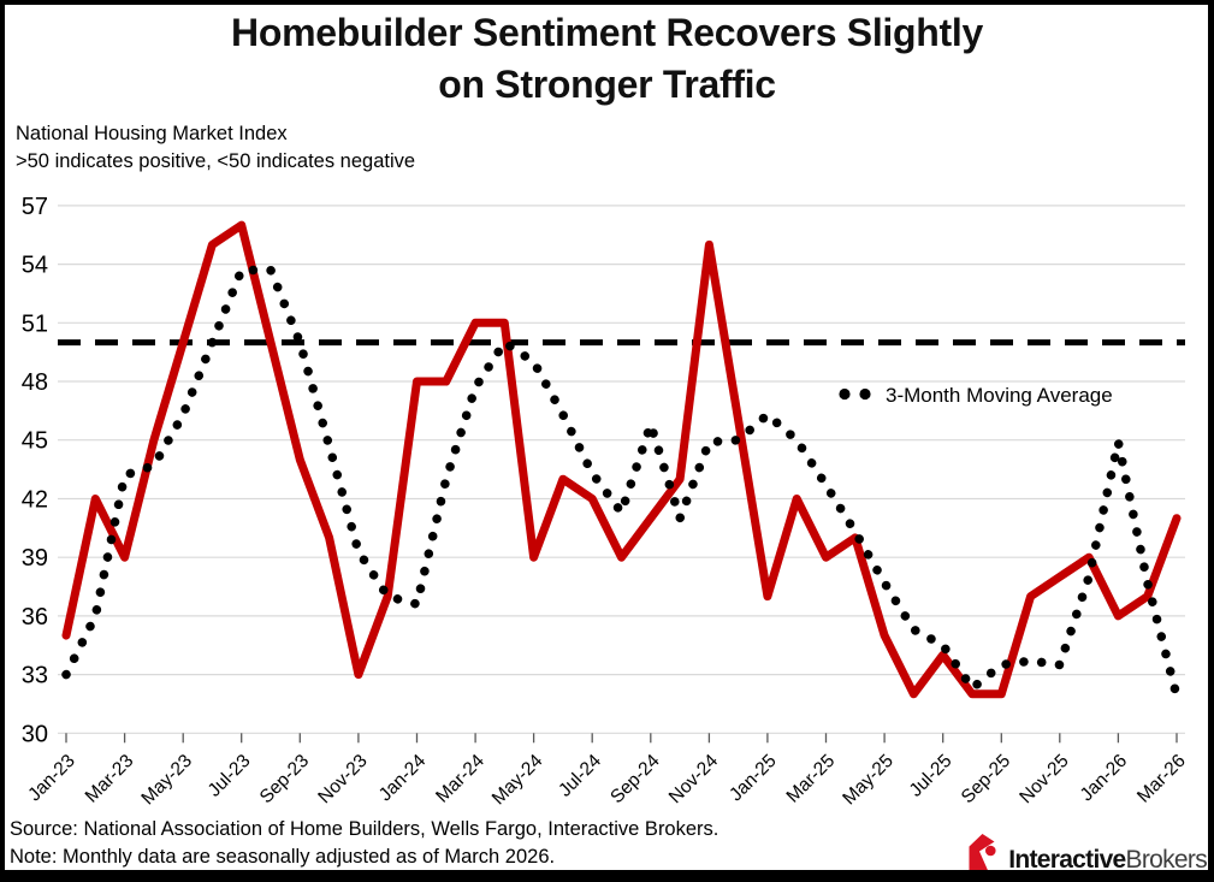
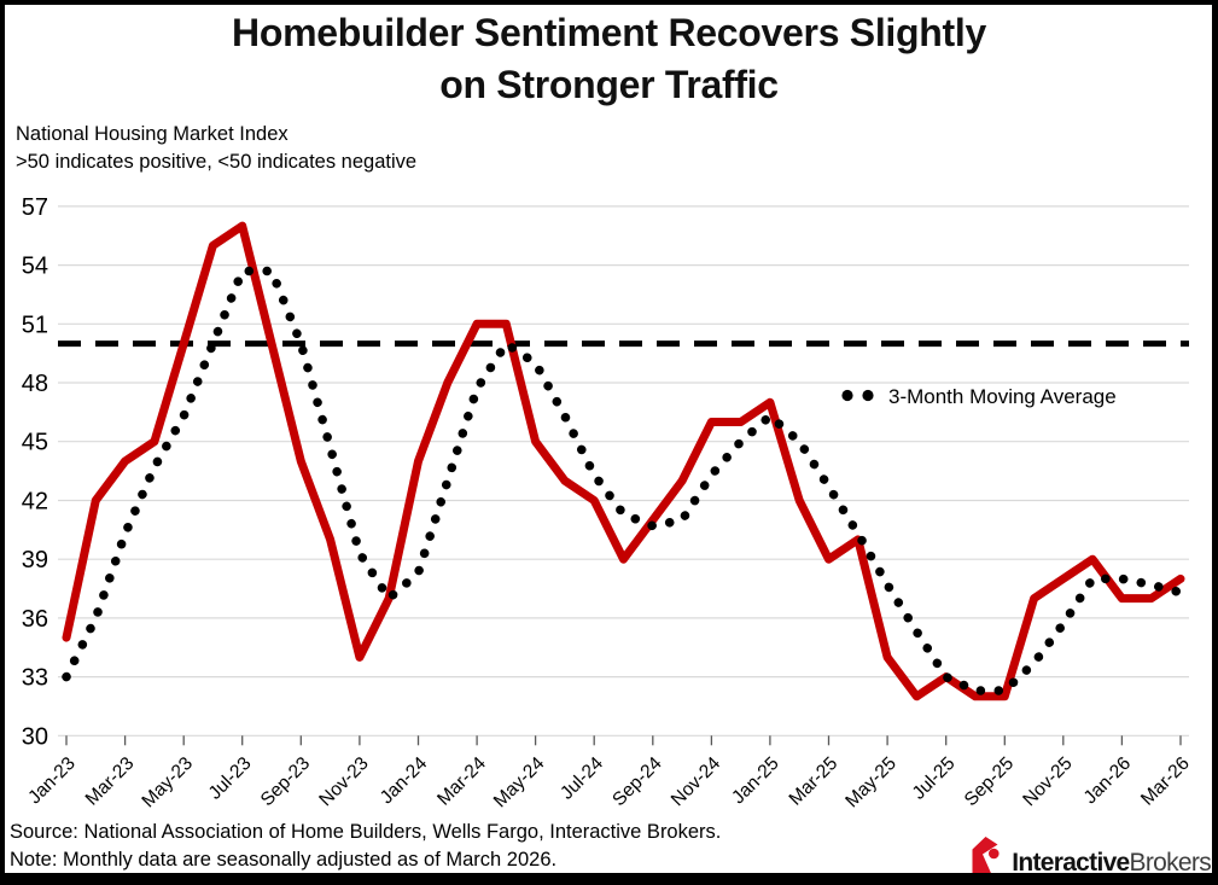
National Housing Market Index/Mar-23: 39 -> 44
3-Month Moving Average/Mar-23: 43.2 -> 40.3
National Housing Market Index/Nov-23: 33 -> 34
National Housing Market Index/Jan-24: 48 -> 44
3-Month Moving Average/Jan-24: 36.6 -> 38.3
National Housing Market Index/May-24: 39 -> 45
3-Month Moving Average/Sep-24: 45.8 -> 40.7
National Housing Market Index/Nov-24: 55 -> 46
3-Month Moving Average/Nov-24: 44.9 -> 43.3
National Housing Market Index/Jan-25: 37 -> 47
National Housing Market Index/May-25: 35 -> 34
National Housing Market Index/Jul-25: 34 -> 33
3-Month Moving Average/Jul-25: 34.5 -> 33.0
3-Month Moving Average/Sep-25: 33.5 -> 32.3
3-Month Moving Average/Nov-25: 33.5 -> 35.7
National Housing Market Index/Jan-26: 36 -> 37
3-Month Moving Average/Jan-26: 44.9 -> 38.0
National Housing Market Index/Mar-26: 41 -> 38
3-Month Moving Average/Mar-26: 31.9 -> 37.3
